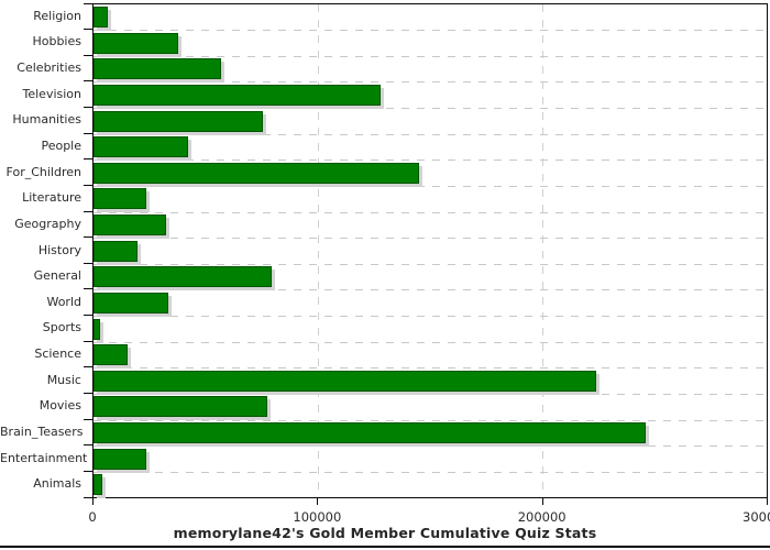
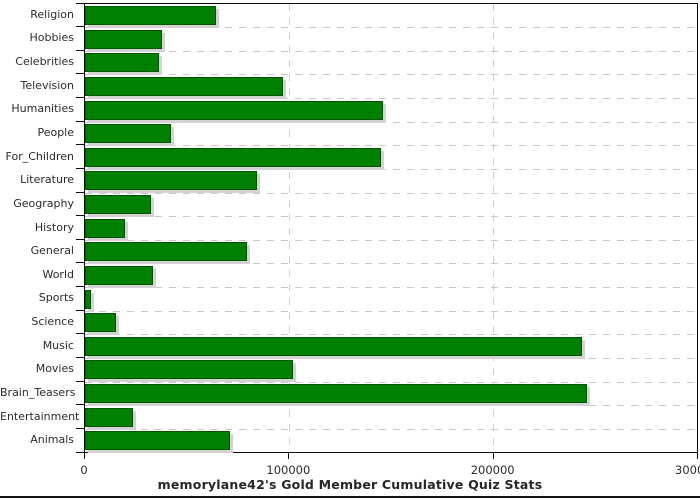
Religion: 6000 -> 64000
Celebrities: 57000 -> 36000
Television: 128000 -> 97000
Humanities: 76000 -> 146000
Literature: 24000 -> 84000
Music: 224000 -> 243000
Movies: 77000 -> 102000
Animals: 4000 -> 71000
